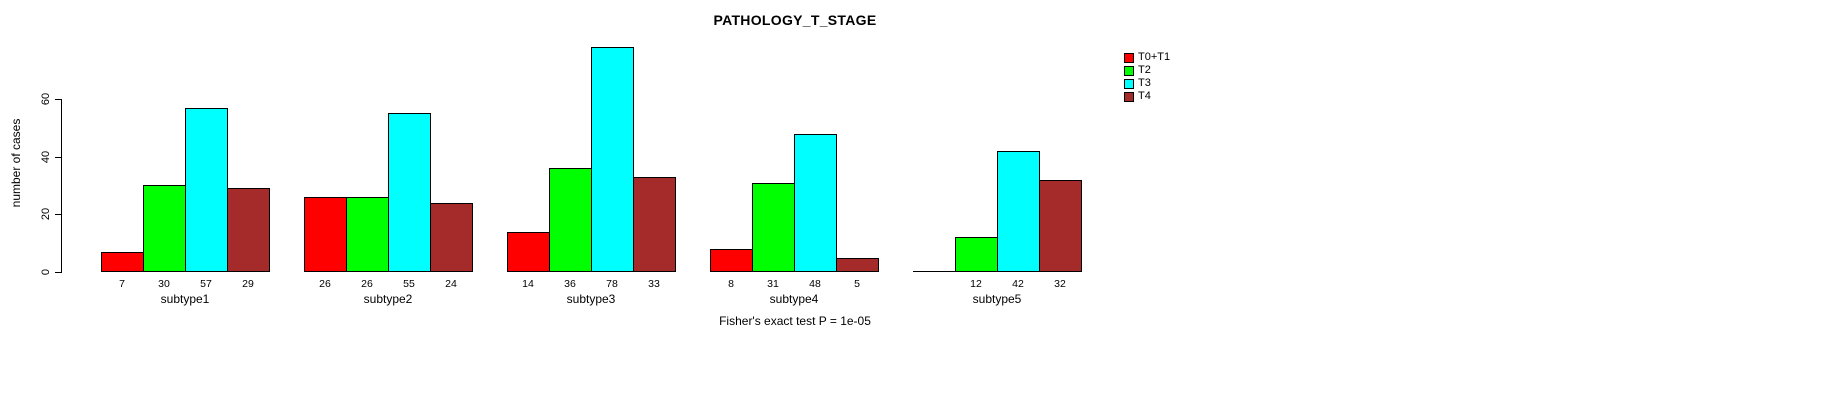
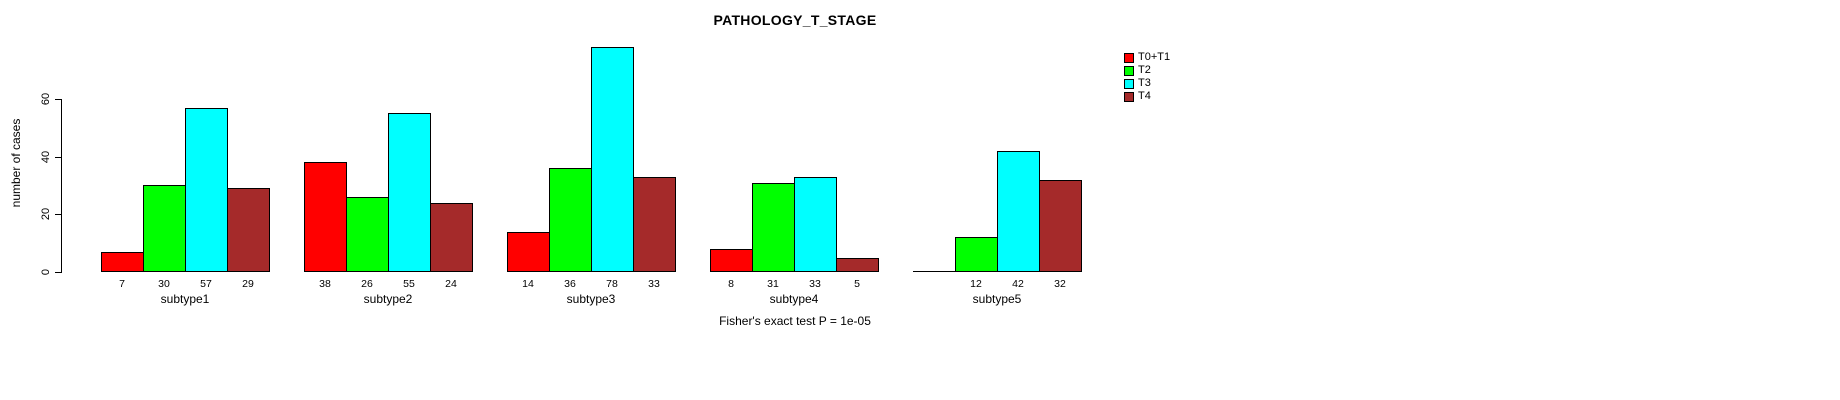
T0+T1/subtype2: 26 -> 38
T3/subtype4: 48 -> 33
